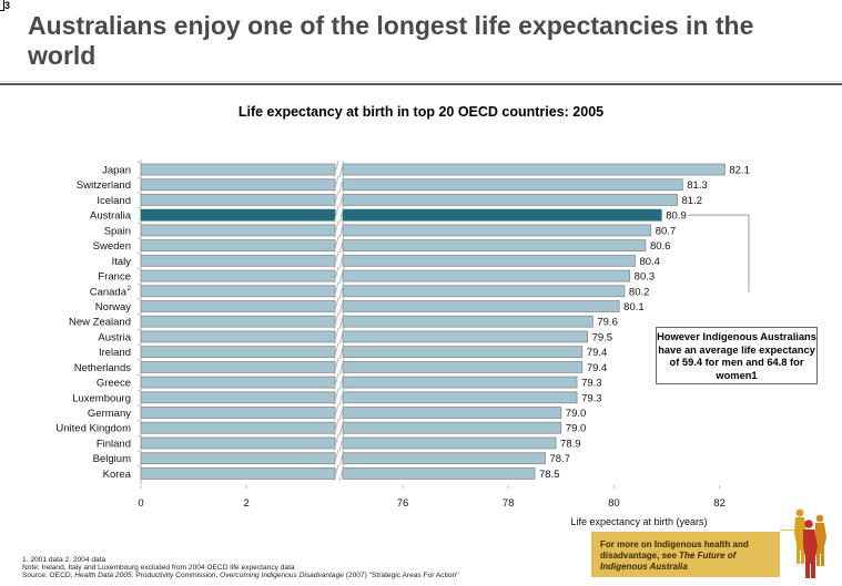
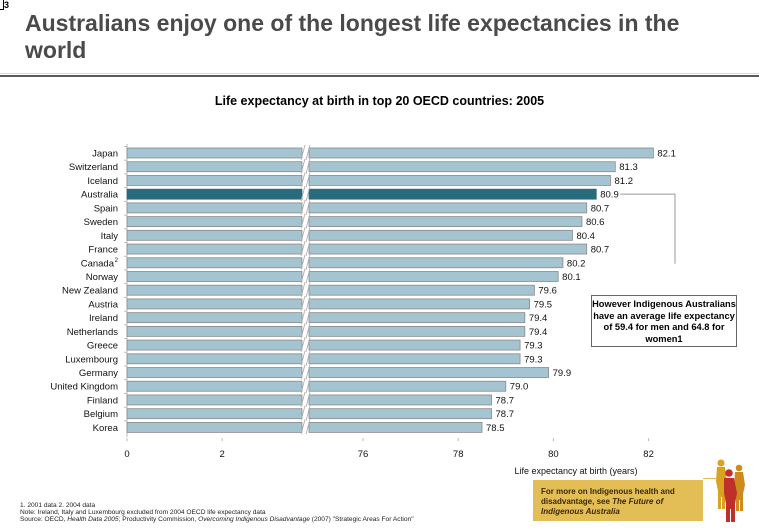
France: 80.3 -> 80.7
Germany: 79.0 -> 79.9
Finland: 78.9 -> 78.7
